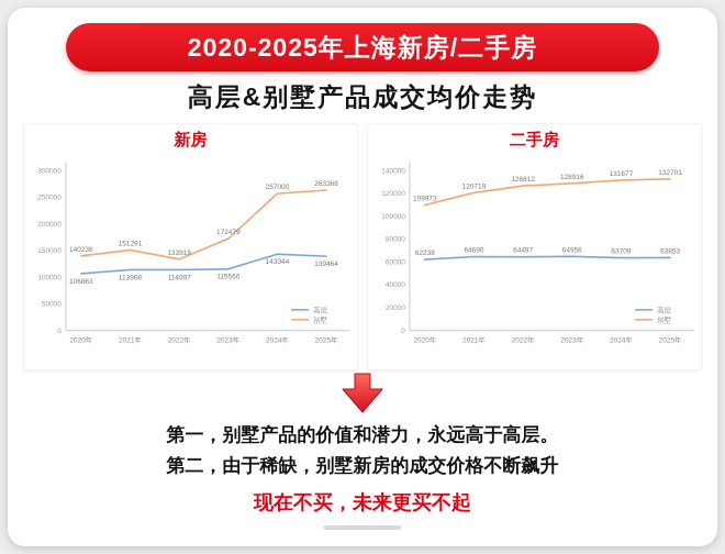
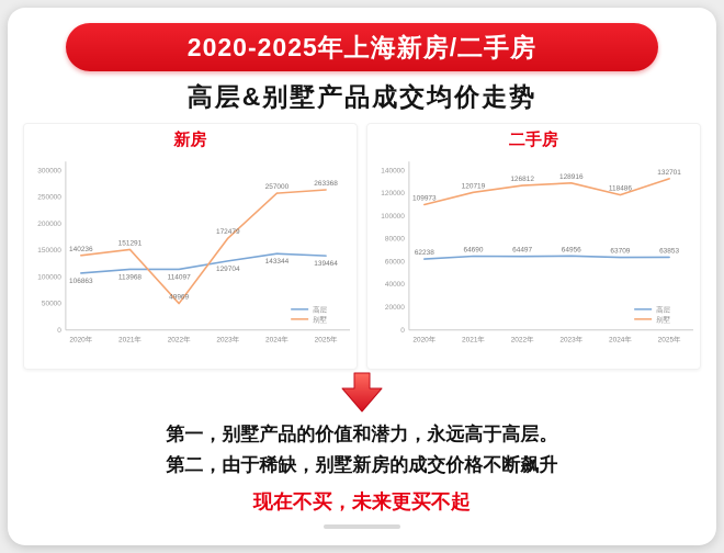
新房/别墅/2022年: 133918 -> 49969
新房/高层/2023年: 115560 -> 129704
二手房/别墅/2024年: 131677 -> 118486
